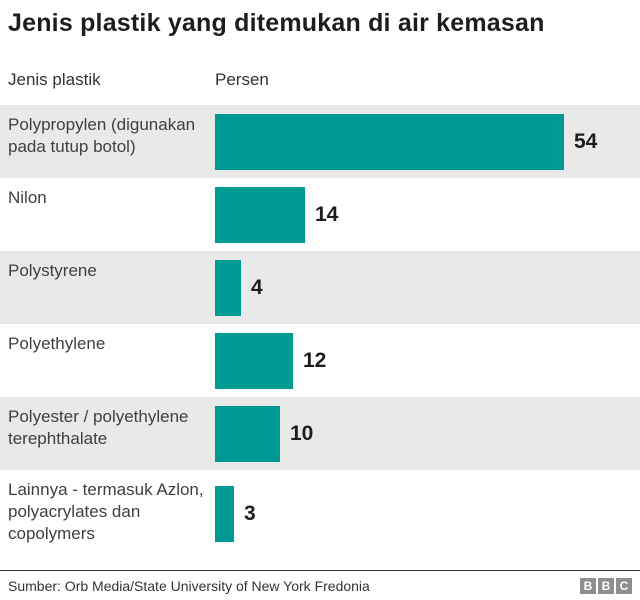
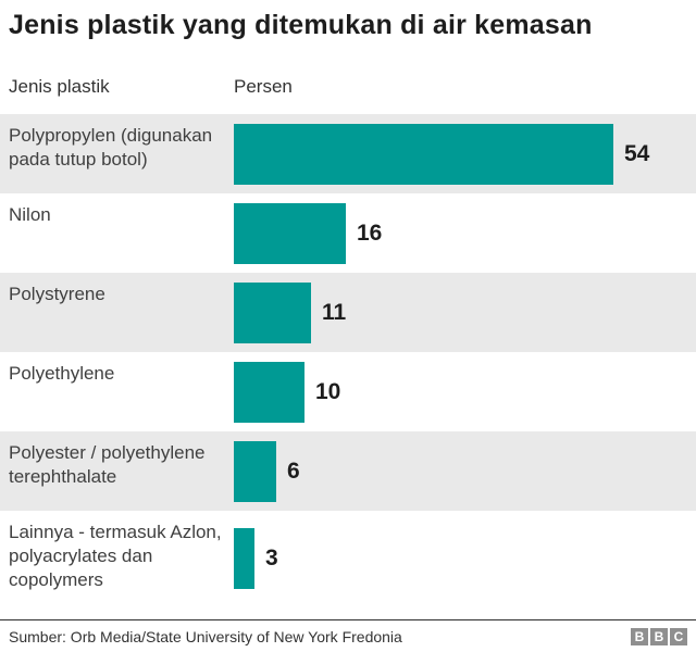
Nilon: 14 -> 16
Polystyrene: 4 -> 11
Polyethylene: 12 -> 10
Polyester / polyethylene terephthalate: 10 -> 6
